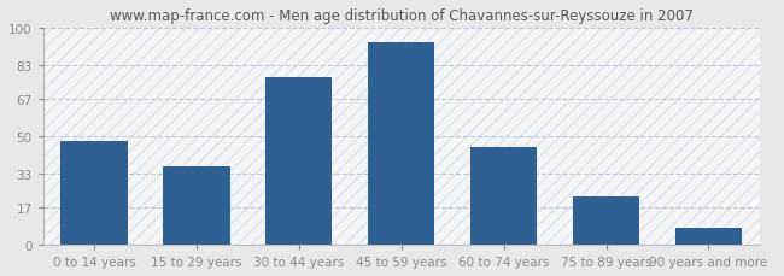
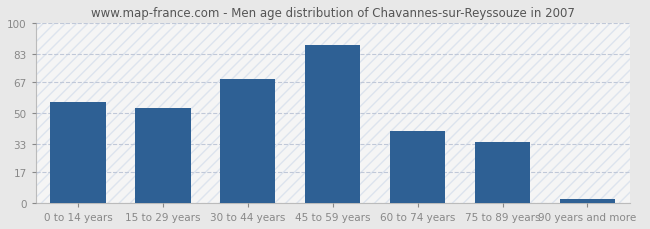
0 to 14 years: 48 -> 56
15 to 29 years: 36 -> 53
30 to 44 years: 77 -> 69
45 to 59 years: 93 -> 88
60 to 74 years: 45 -> 40
75 to 89 years: 22 -> 34
90 years and more: 8 -> 2
